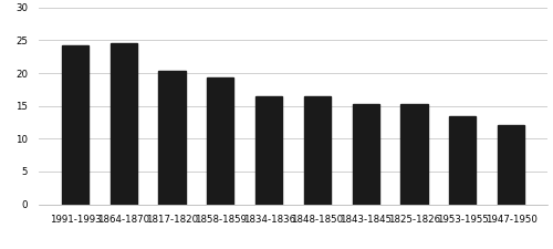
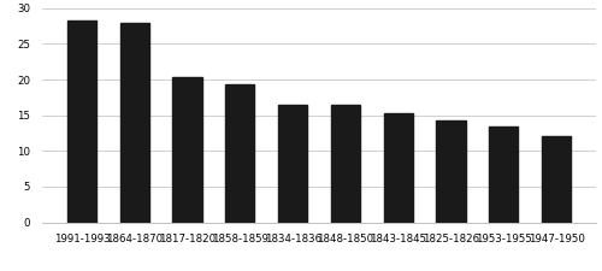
1991-1993: 24.2 -> 28.3
1864-1870: 24.6 -> 27.9
1825-1826: 15.2 -> 14.2
